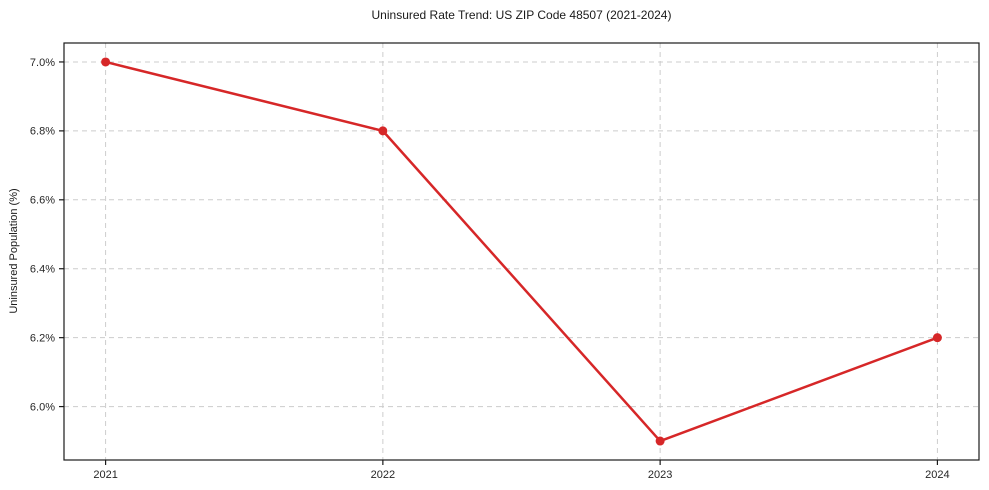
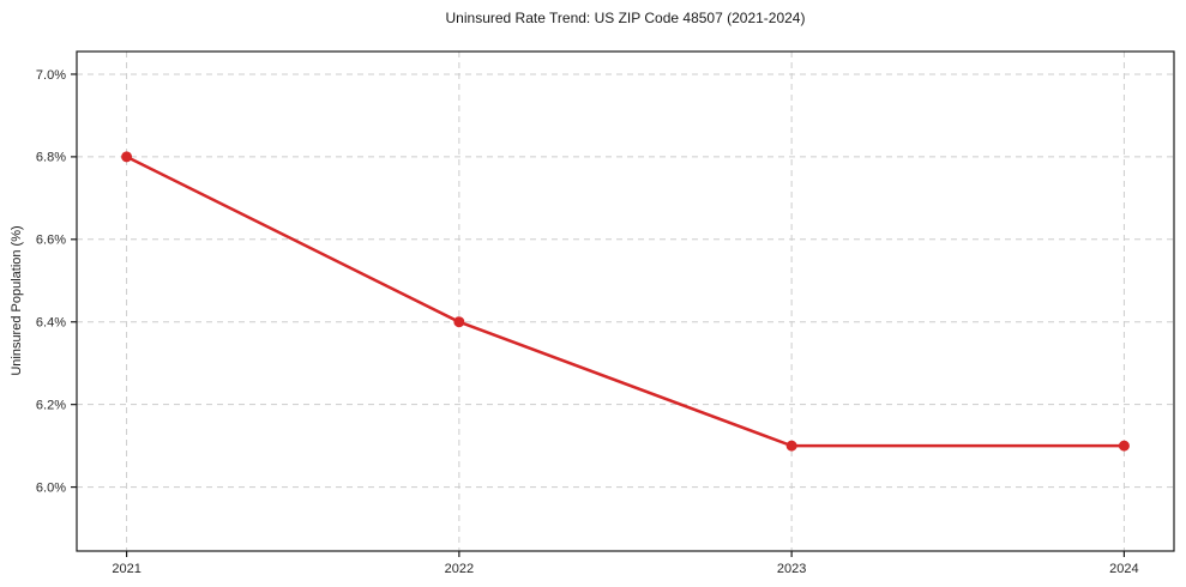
2021: 7.0% -> 6.8%
2022: 6.8% -> 6.4%
2023: 5.9% -> 6.1%
2024: 6.2% -> 6.1%
